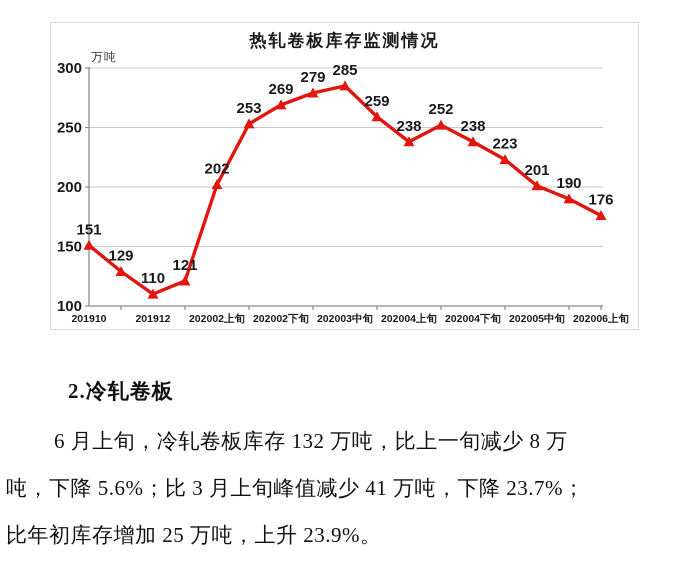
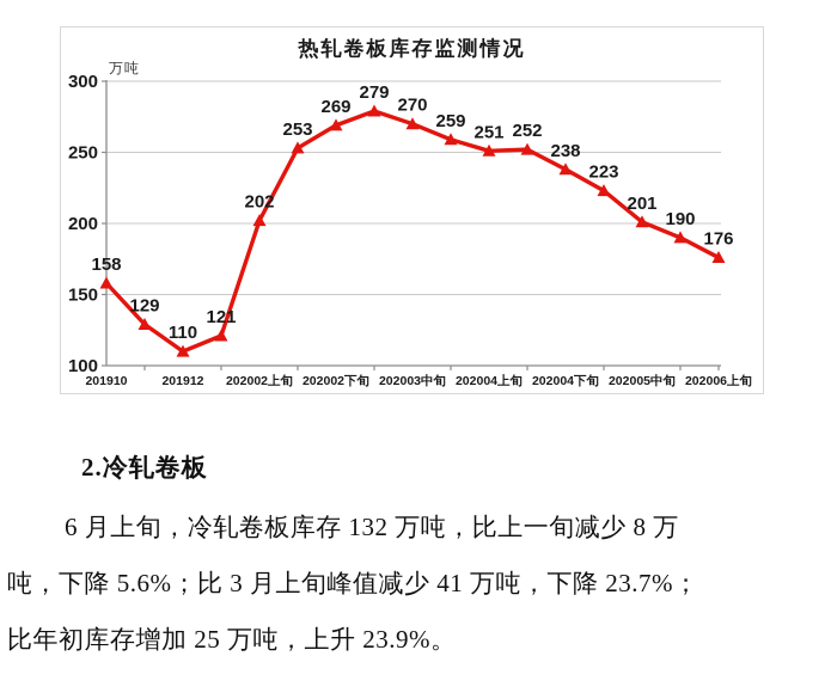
201910: 151 -> 158
202003中旬: 285 -> 270
202004上旬: 238 -> 251
